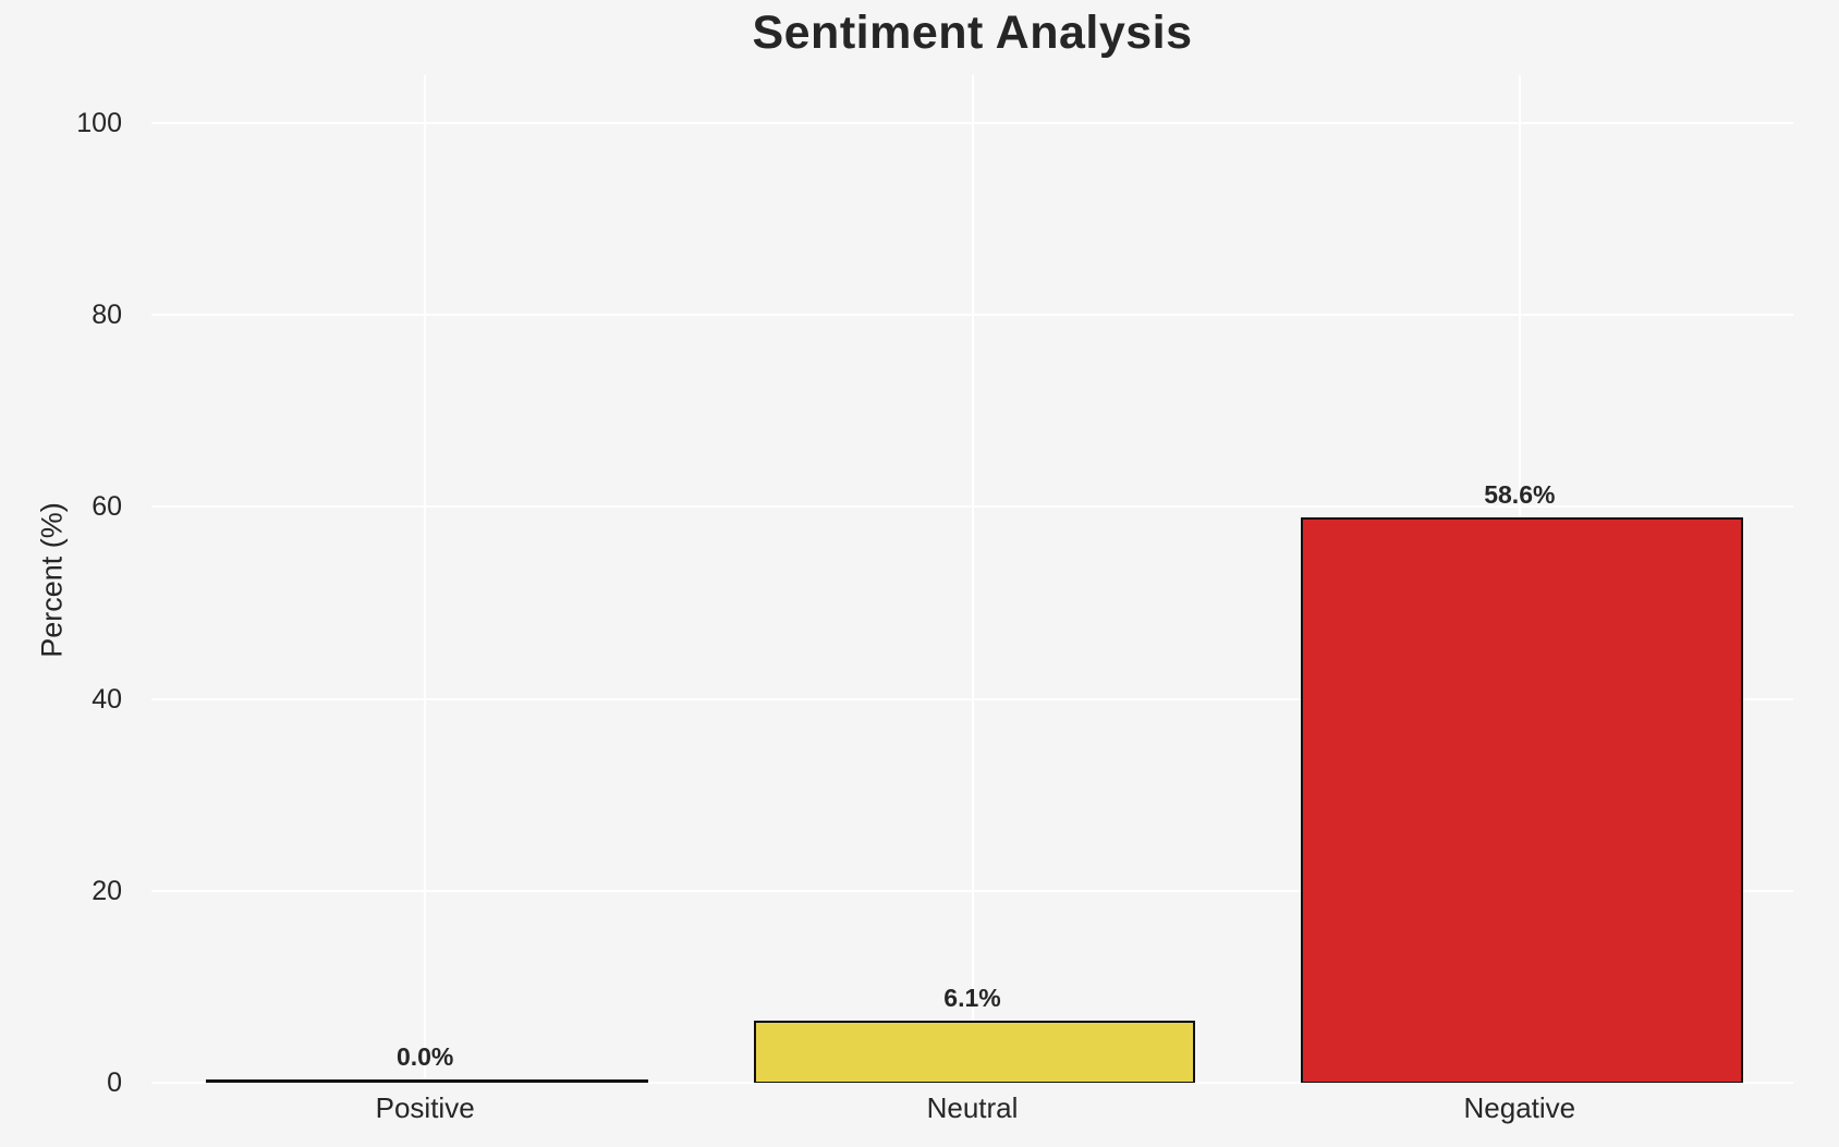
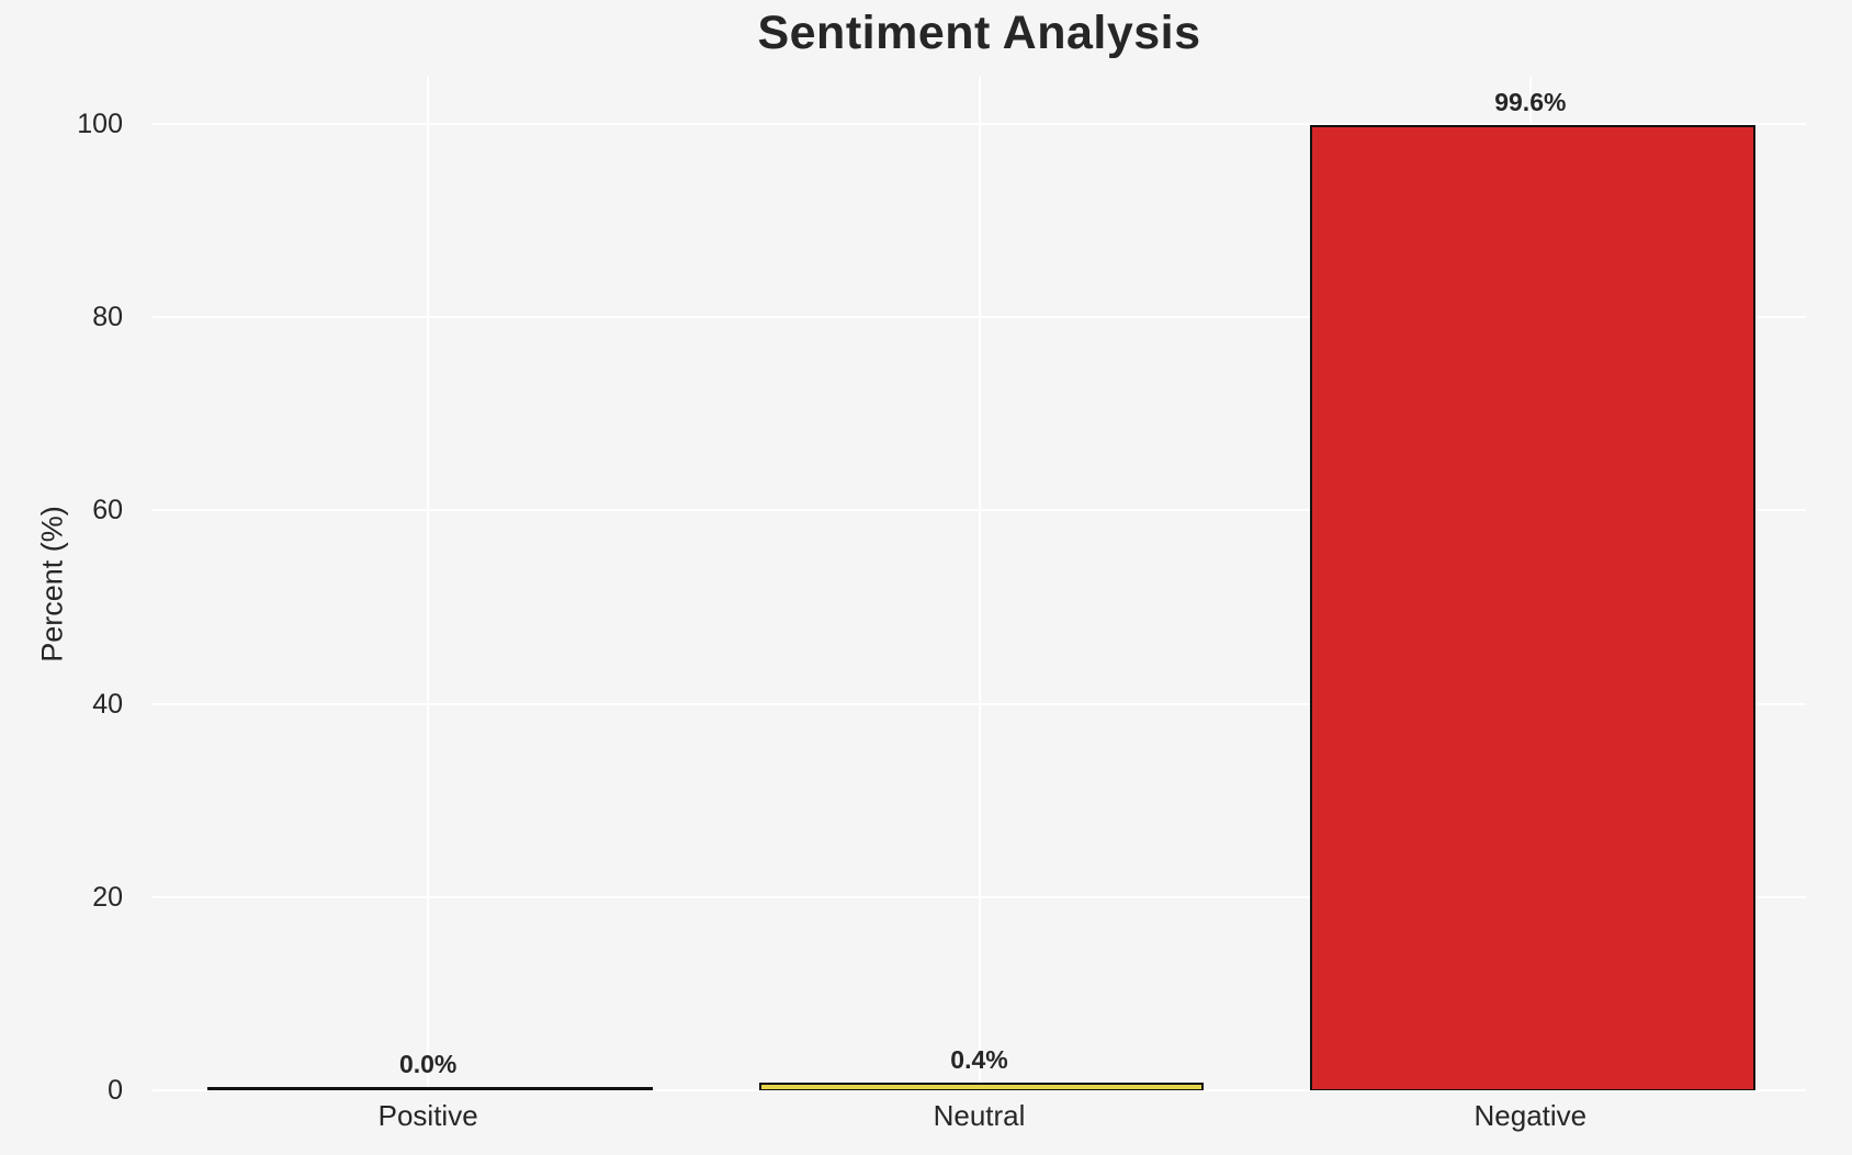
Neutral: 6.1% -> 0.4%
Negative: 58.6% -> 99.6%
